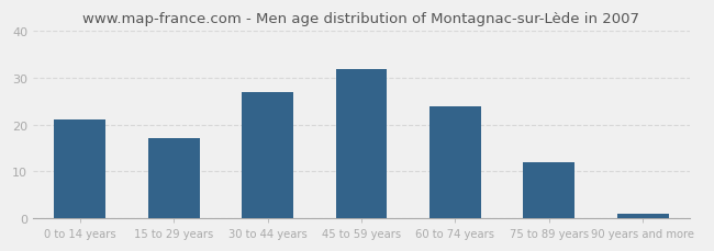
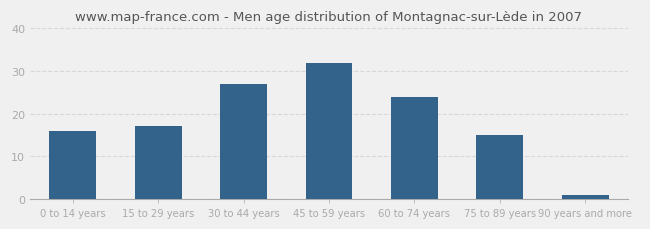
0 to 14 years: 21 -> 16
75 to 89 years: 12 -> 15
